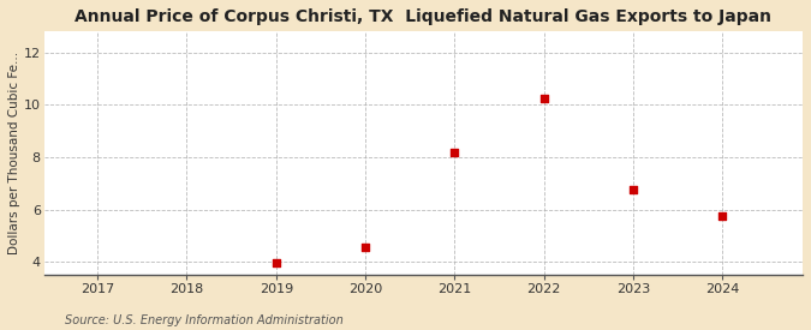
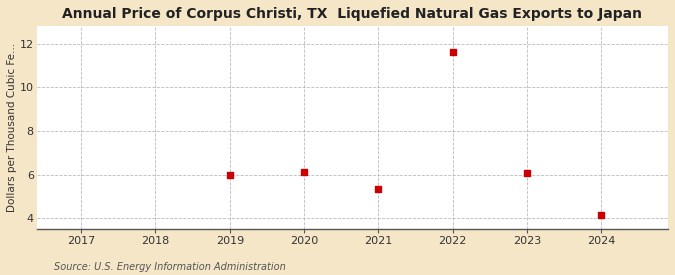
2019: 3.98 -> 6.00
2020: 4.57 -> 6.10
2021: 8.18 -> 5.35
2022: 10.25 -> 11.60
2023: 6.75 -> 6.05
2024: 5.73 -> 4.15
